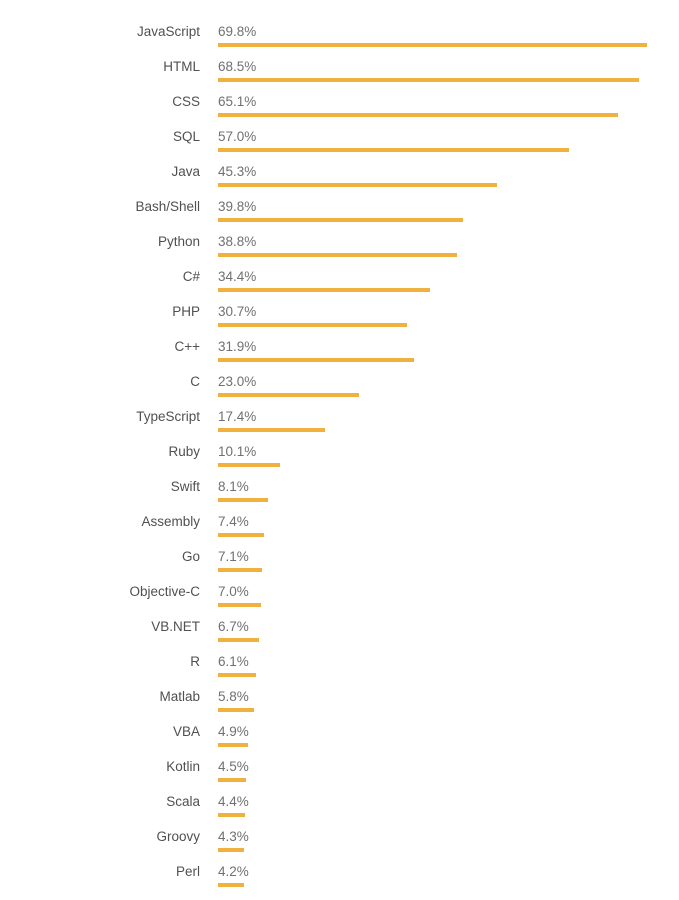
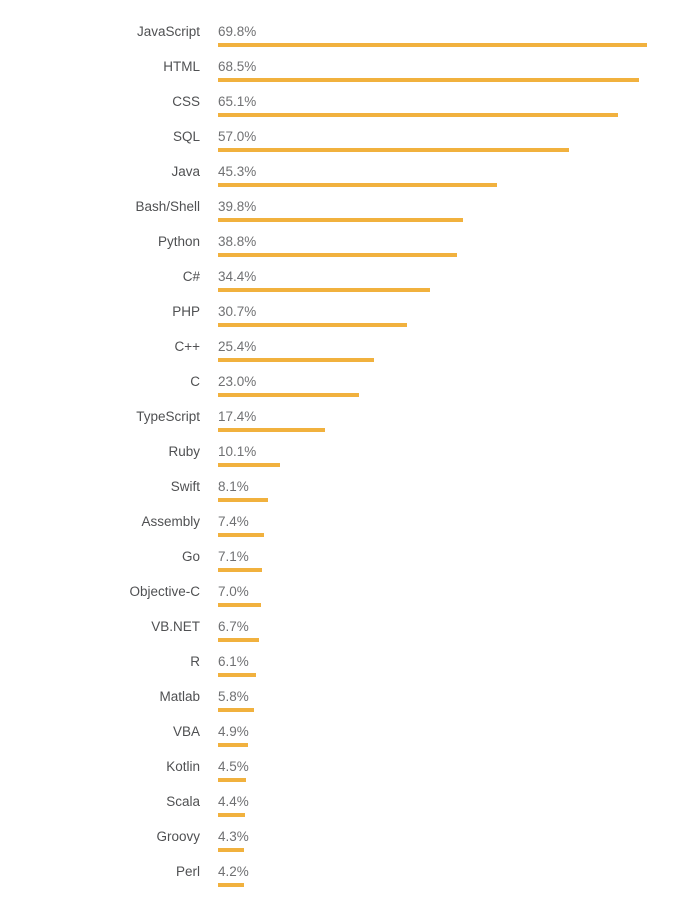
C++: 31.9% -> 25.4%
